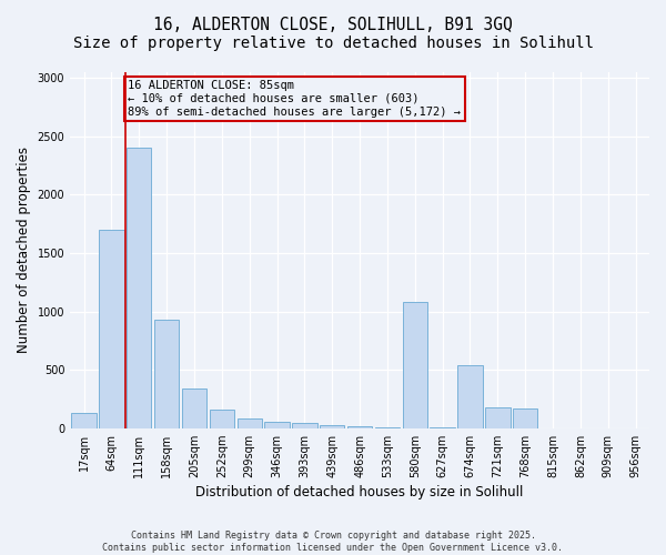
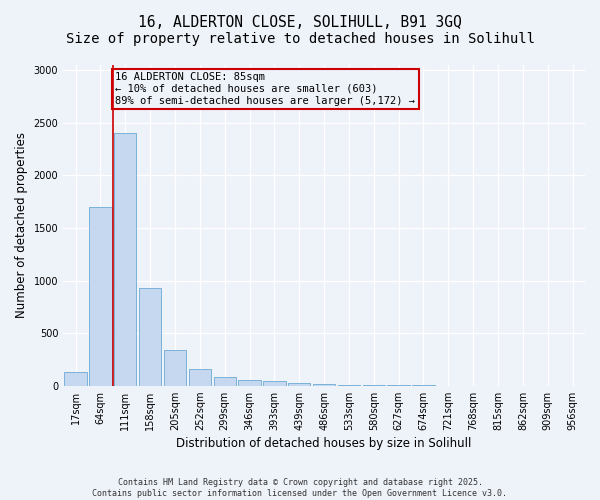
580sqm: 1080 -> 0
674sqm: 540 -> 0
721sqm: 180 -> 0
768sqm: 170 -> 0
